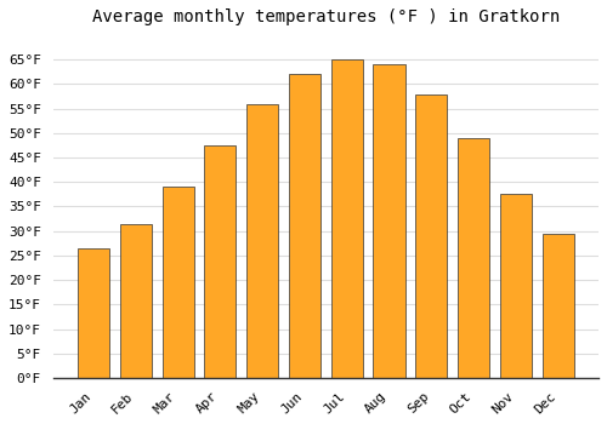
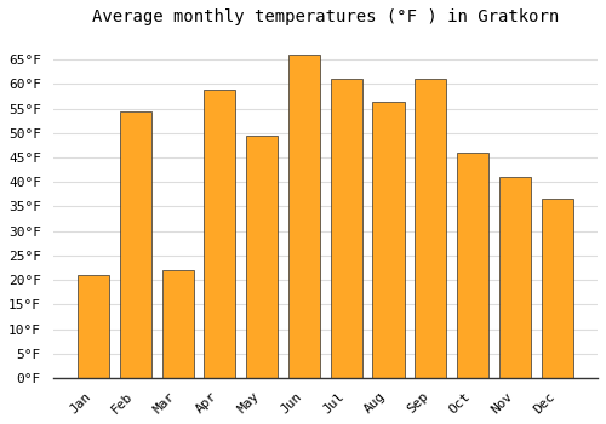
Jan: 26.5°F -> 21.0°F
Feb: 31.5°F -> 54.5°F
Mar: 39.0°F -> 22.0°F
Apr: 47.5°F -> 59.0°F
May: 56.0°F -> 49.5°F
Jun: 62.0°F -> 66.0°F
Jul: 65.0°F -> 61.0°F
Aug: 64.0°F -> 56.5°F
Sep: 58.0°F -> 61.0°F
Oct: 49.0°F -> 46.0°F
Nov: 37.5°F -> 41.0°F
Dec: 29.5°F -> 36.5°F
